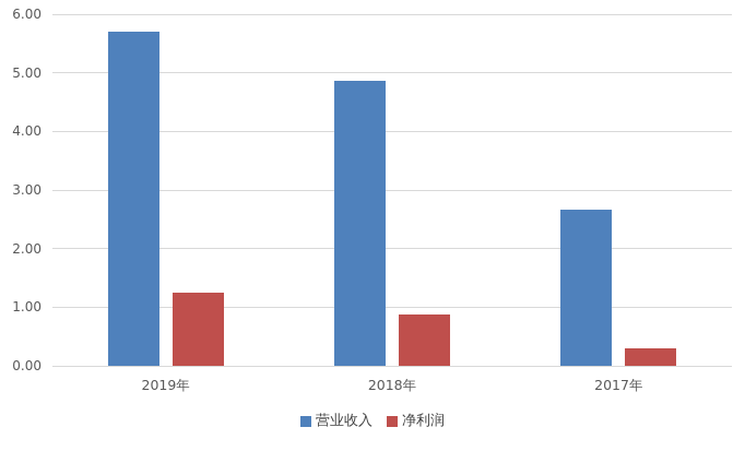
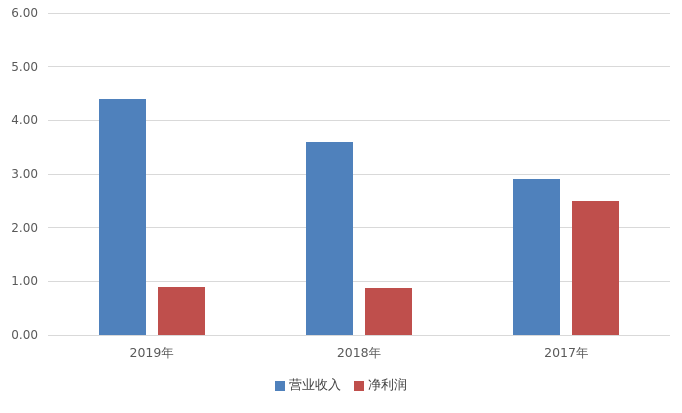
营业收入/2019年: 5.7 -> 4.4
净利润/2019年: 1.2 -> 0.9
营业收入/2018年: 4.9 -> 3.6
营业收入/2017年: 2.7 -> 2.9
净利润/2017年: 0.3 -> 2.5
